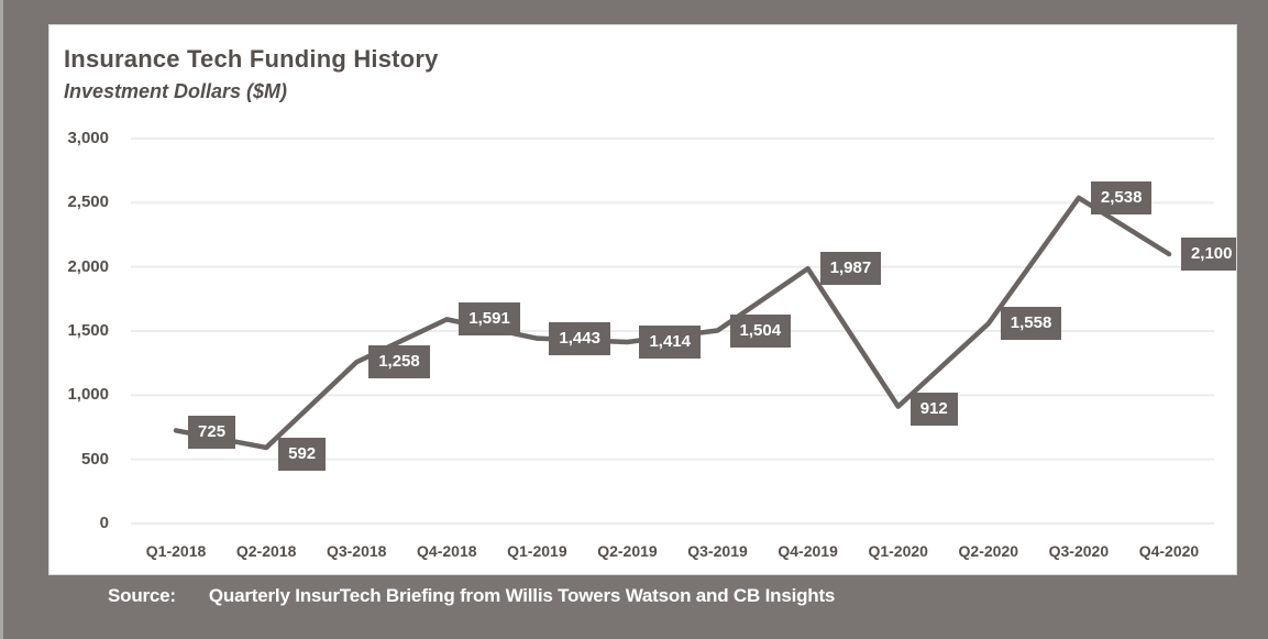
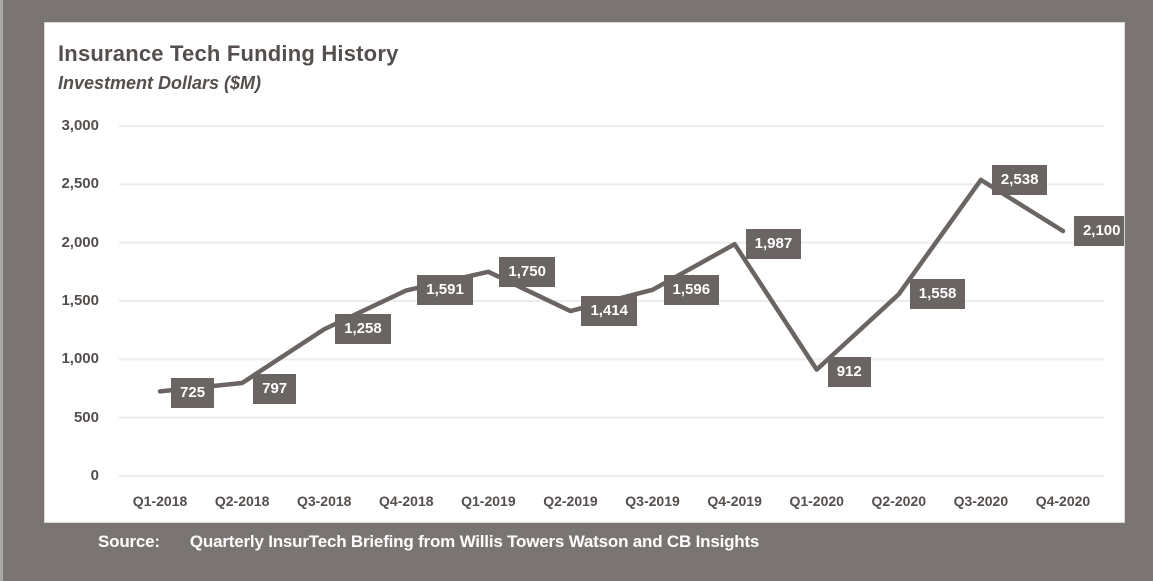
Q2-2018: 592 -> 797
Q1-2019: 1,443 -> 1,750
Q3-2019: 1,504 -> 1,596
